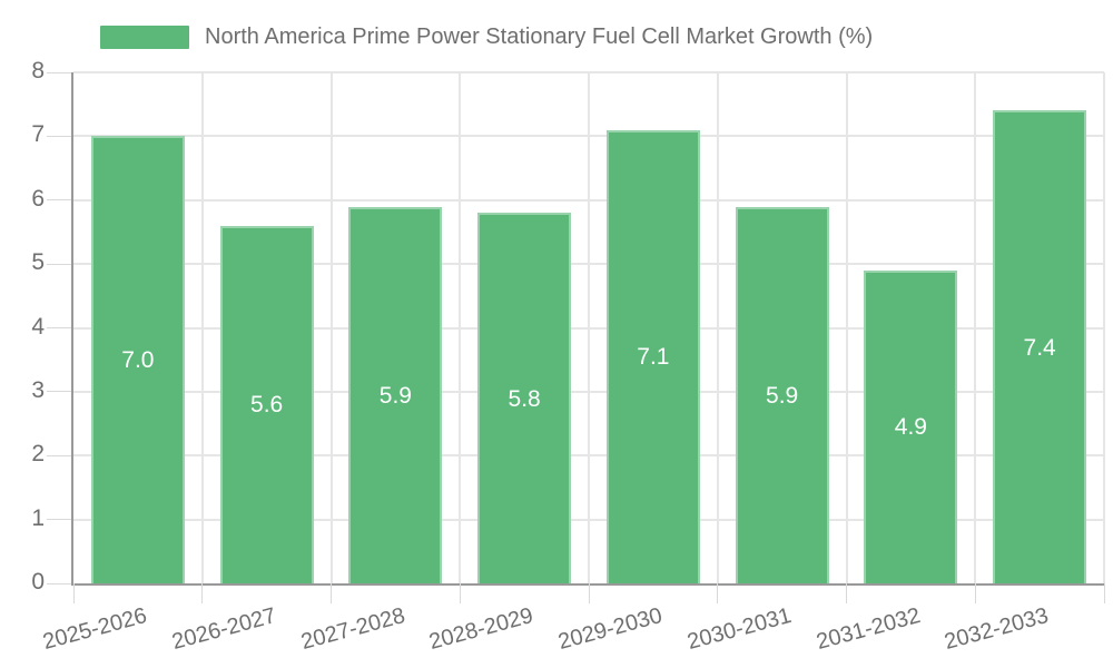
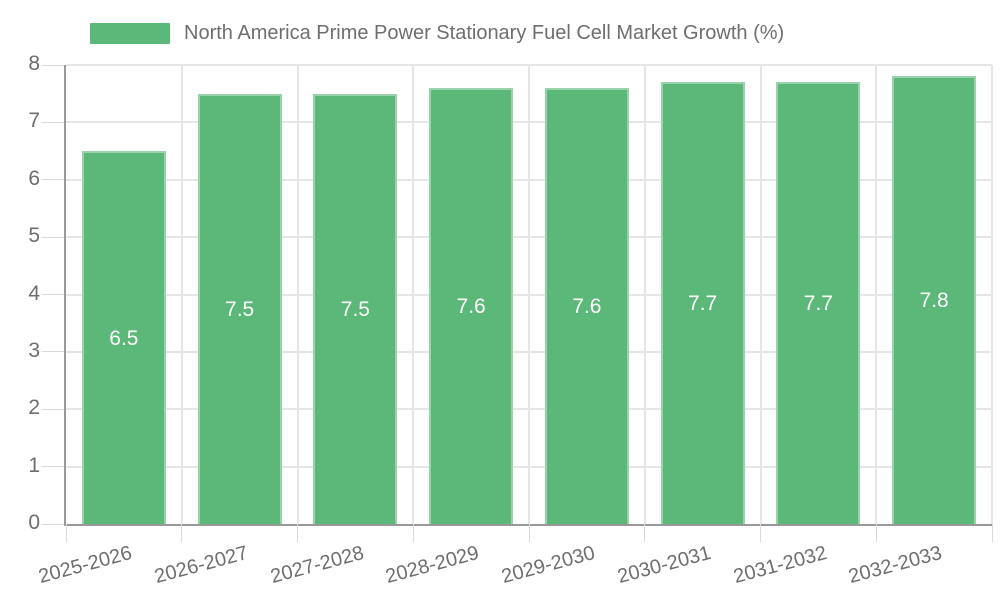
2025-2026: 7.0 -> 6.5
2026-2027: 5.6 -> 7.5
2027-2028: 5.9 -> 7.5
2028-2029: 5.8 -> 7.6
2029-2030: 7.1 -> 7.6
2030-2031: 5.9 -> 7.7
2031-2032: 4.9 -> 7.7
2032-2033: 7.4 -> 7.8
